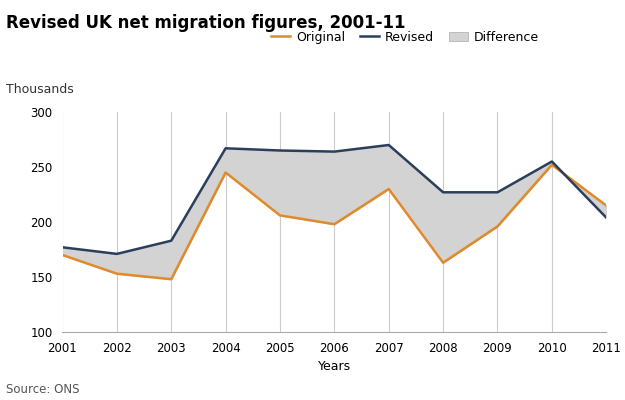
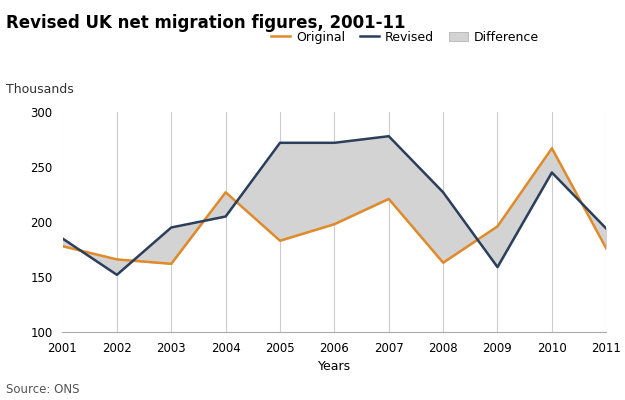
Original/2001: 170 -> 178
Revised/2001: 177 -> 185
Original/2002: 153 -> 166
Revised/2002: 171 -> 152
Original/2003: 148 -> 162
Revised/2003: 183 -> 195
Original/2004: 245 -> 227
Revised/2004: 267 -> 205
Original/2005: 206 -> 183
Revised/2005: 265 -> 272
Revised/2006: 264 -> 272
Original/2007: 230 -> 221
Revised/2007: 270 -> 278
Revised/2009: 227 -> 159
Original/2010: 252 -> 267
Revised/2010: 255 -> 245
Original/2011: 215 -> 176
Revised/2011: 204 -> 194
